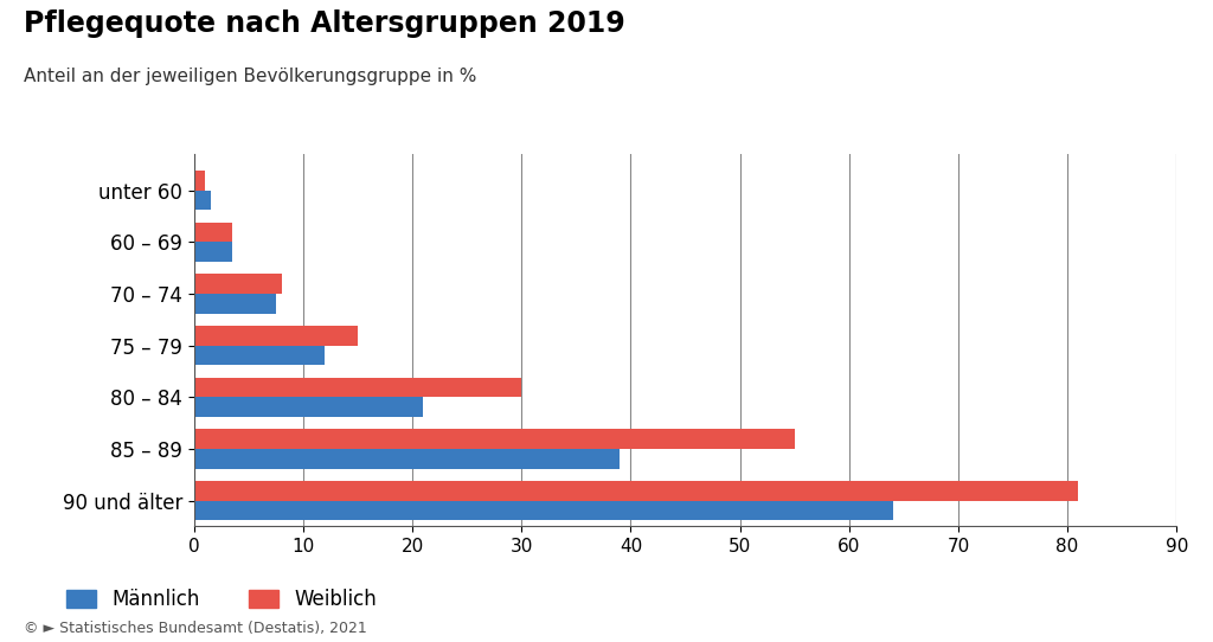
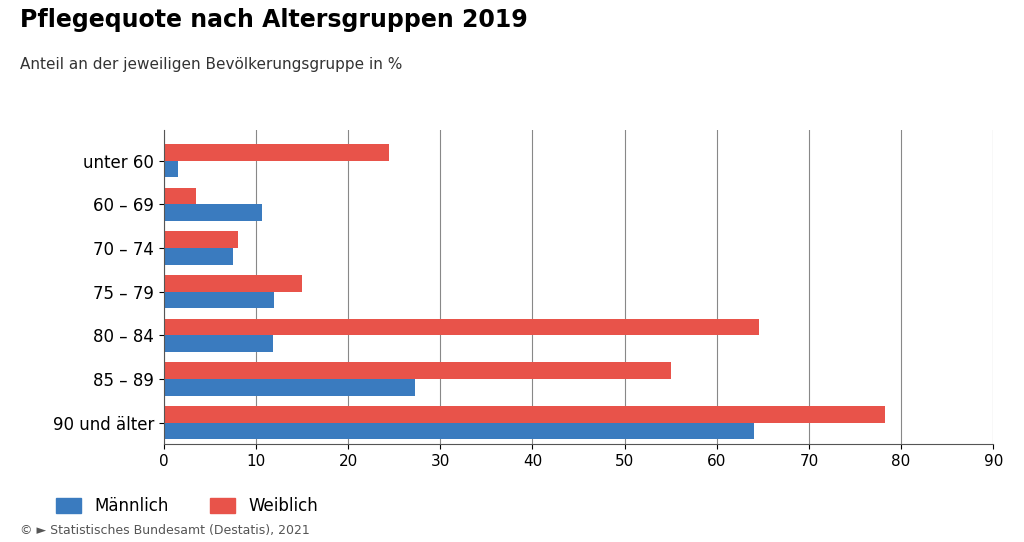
Weiblich/unter 60: 1.0 -> 24.4
Männlich/60 – 69: 3.5 -> 10.6
Weiblich/80 – 84: 30.0 -> 64.6
Männlich/80 – 84: 21.0 -> 11.8
Männlich/85 – 89: 39.0 -> 27.2
Weiblich/90 und älter: 81.0 -> 78.2
